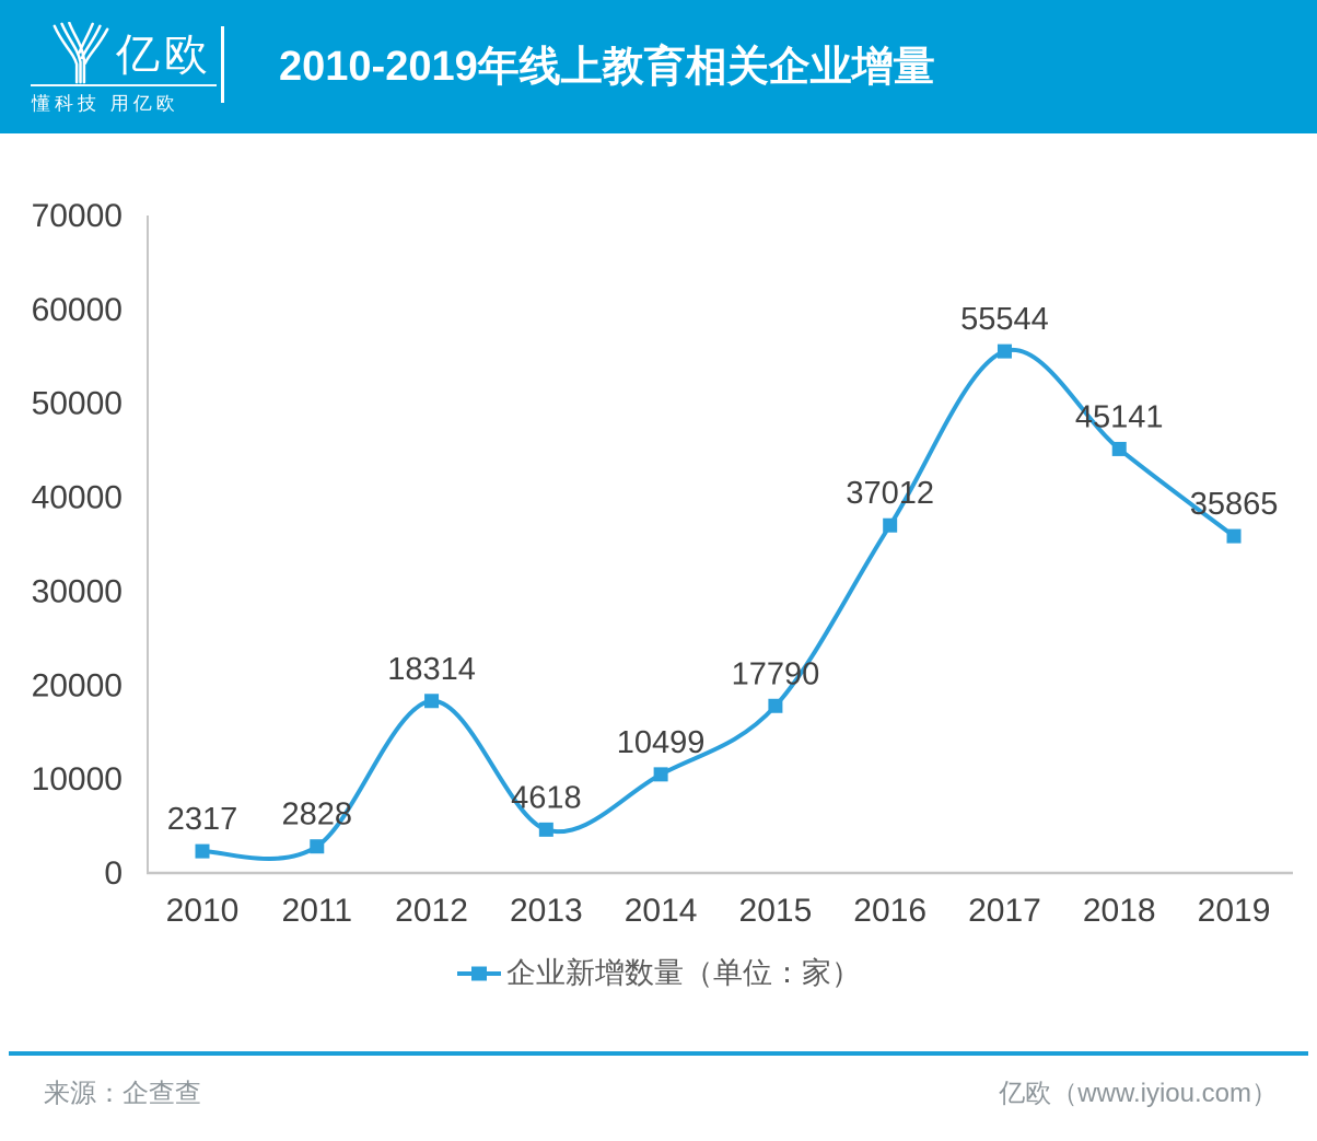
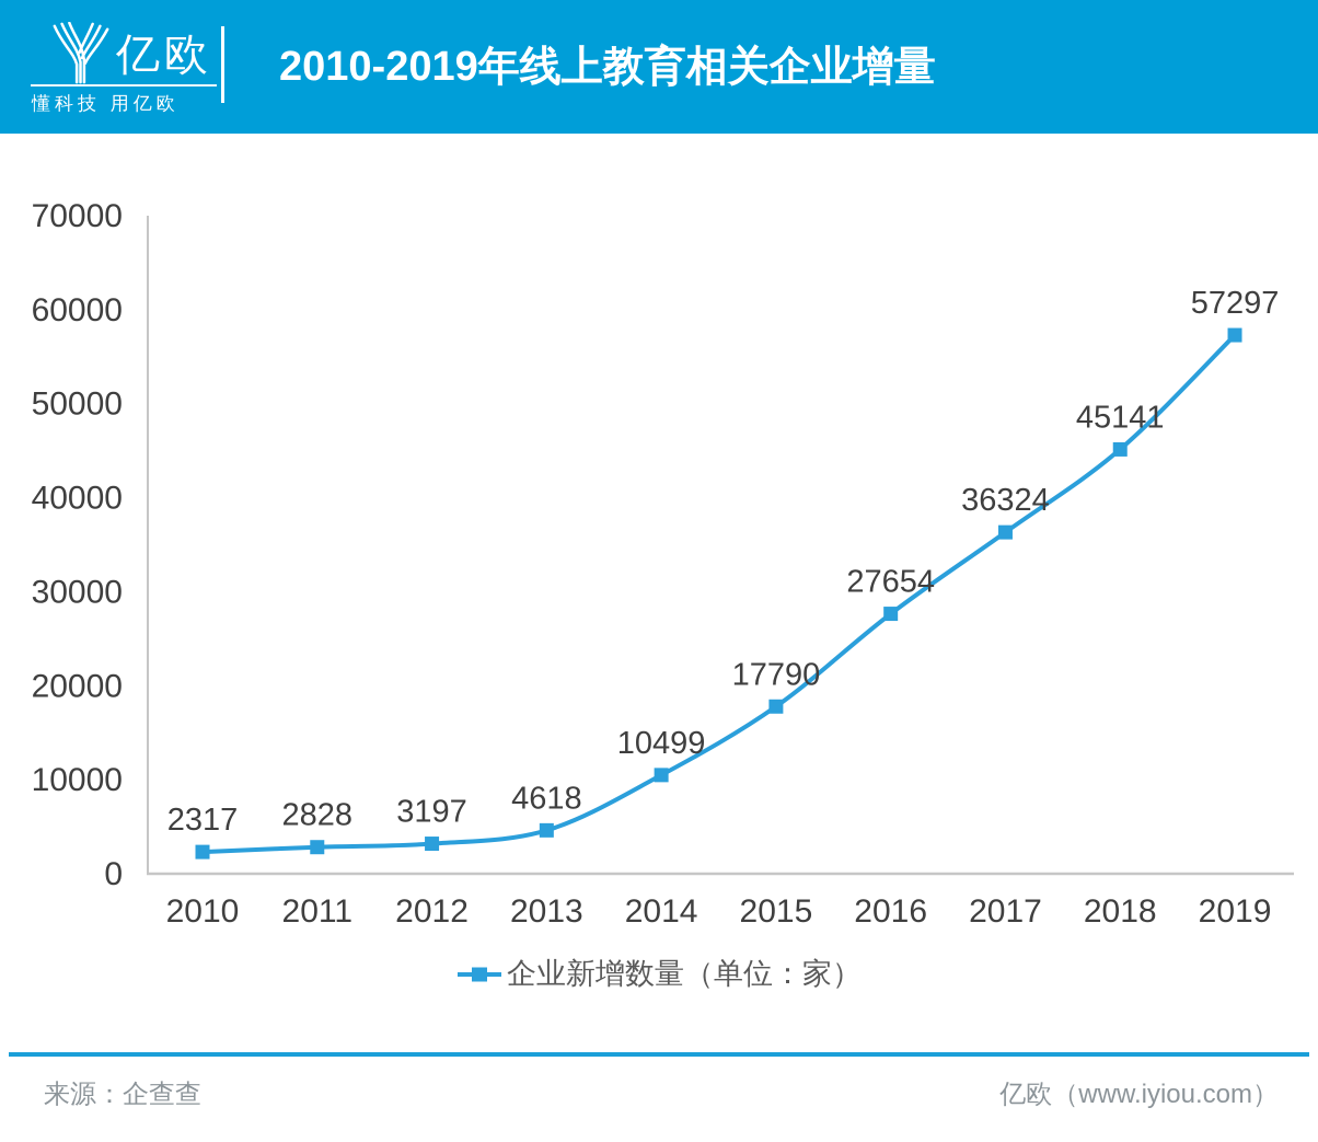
2012: 18314 -> 3197
2016: 37012 -> 27654
2017: 55544 -> 36324
2019: 35865 -> 57297
